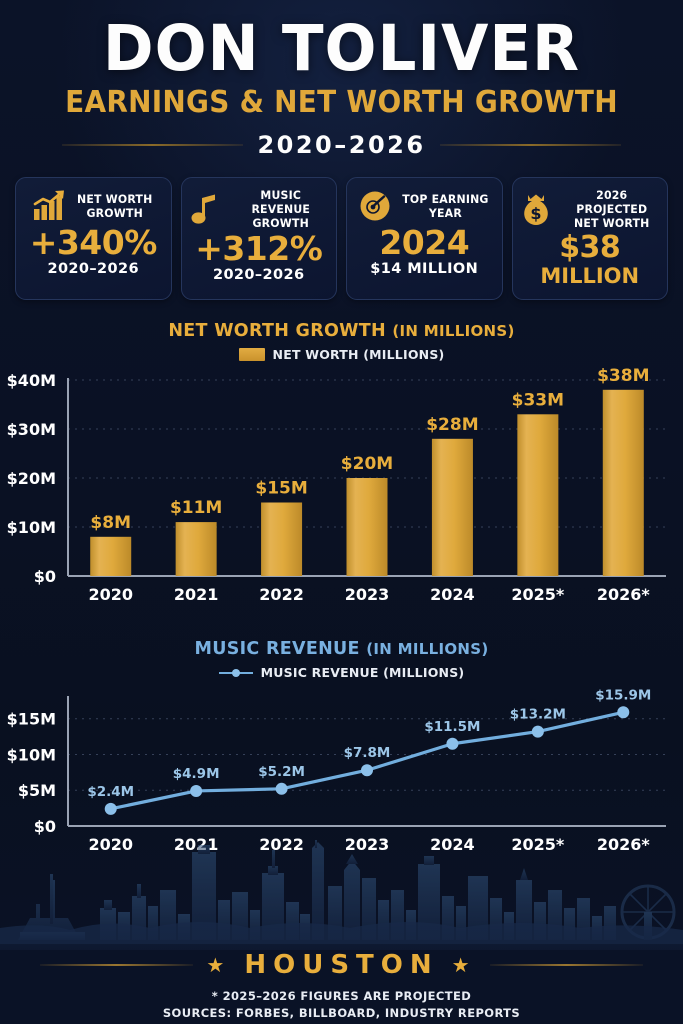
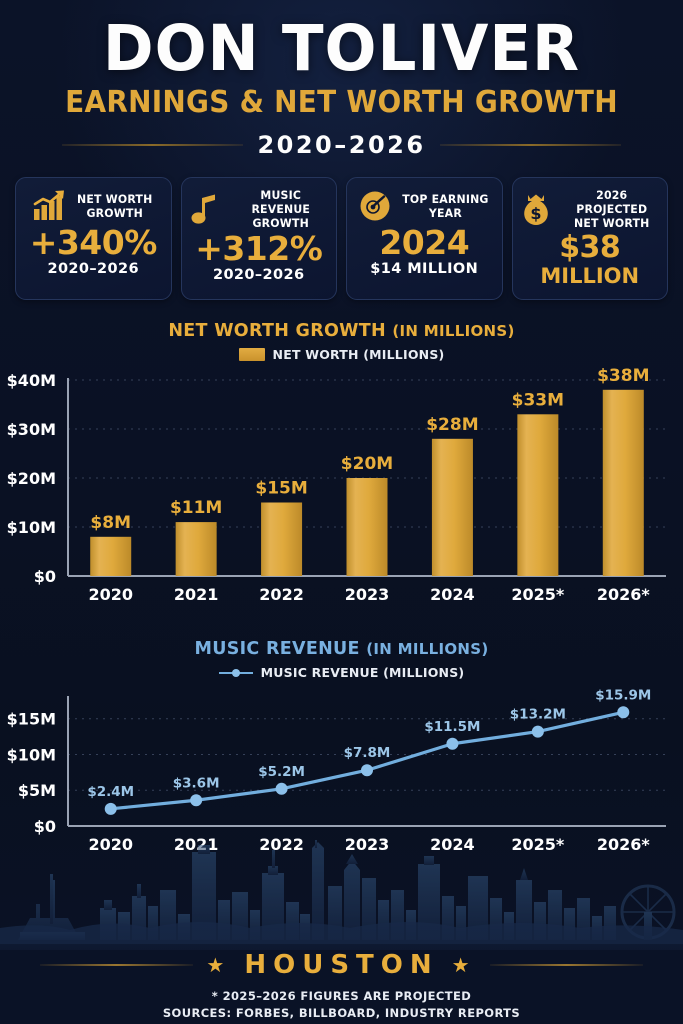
MUSIC REVENUE/2021: $4.9M -> $3.6M
